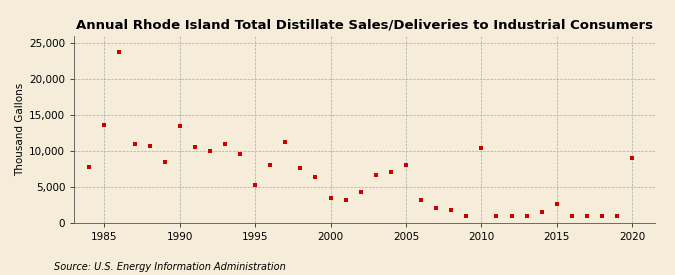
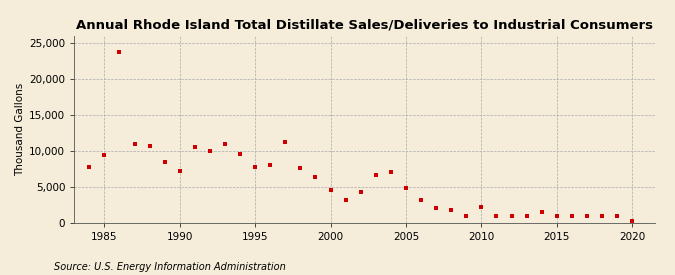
1985: 13,600 -> 9,400
1990: 13,400 -> 7,200
1995: 5,200 -> 7,700
2000: 3,400 -> 4,600
2005: 8,000 -> 4,800
2010: 10,400 -> 2,200
2015: 2,600 -> 900
2020: 9,000 -> 200
